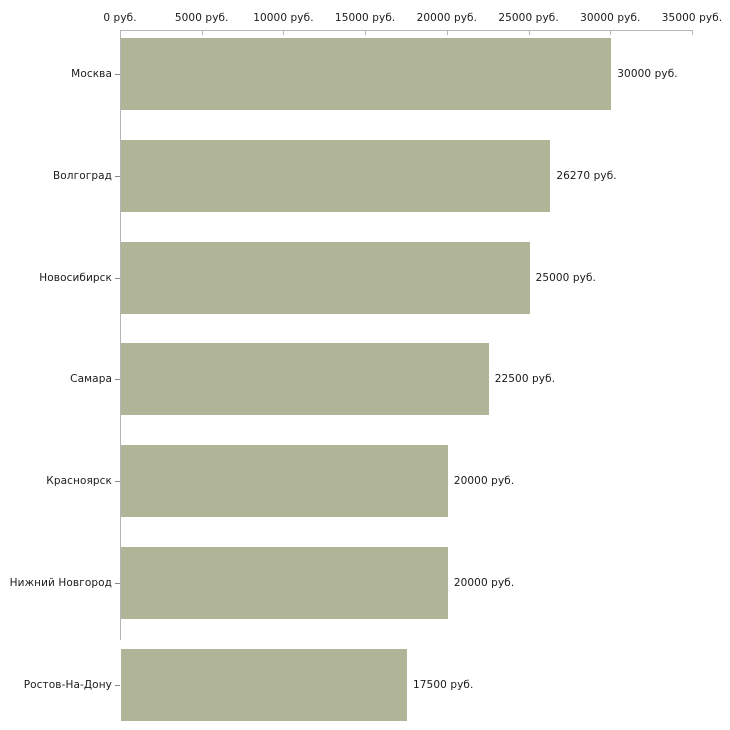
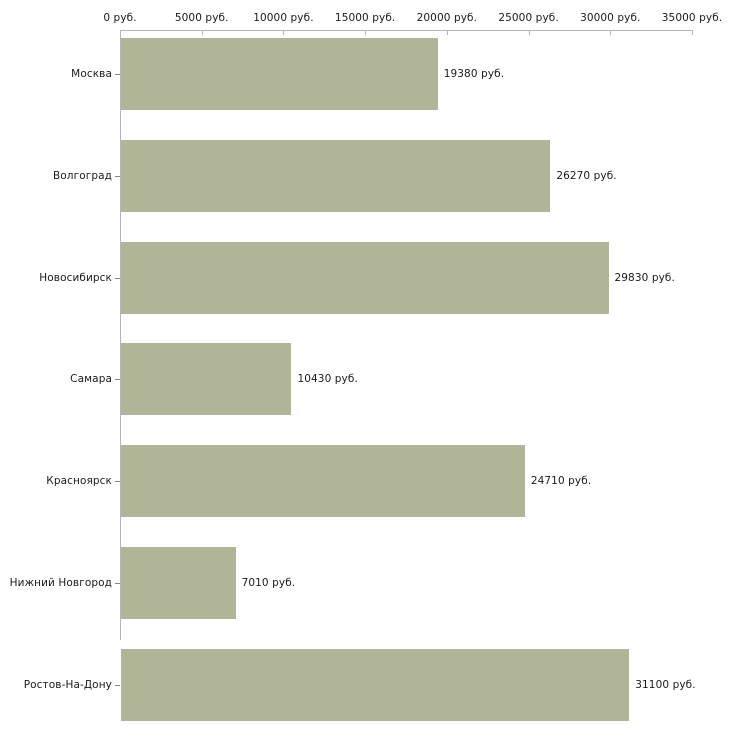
Москва: 30000 -> 19380
Новосибирск: 25000 -> 29830
Самара: 22500 -> 10430
Красноярск: 20000 -> 24710
Нижний Новгород: 20000 -> 7010
Ростов-На-Дону: 17500 -> 31100
